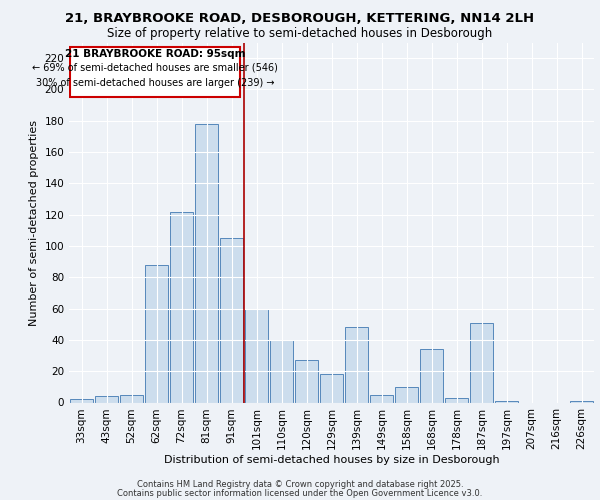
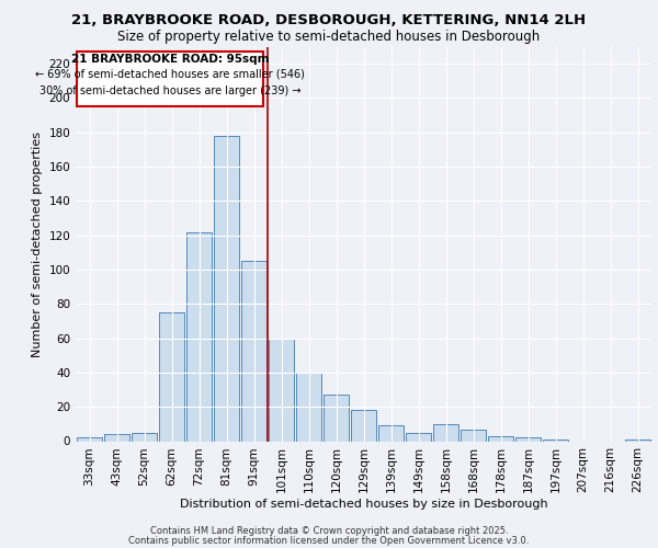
62sqm: 88 -> 75
139sqm: 48 -> 9
168sqm: 34 -> 7
187sqm: 51 -> 2
